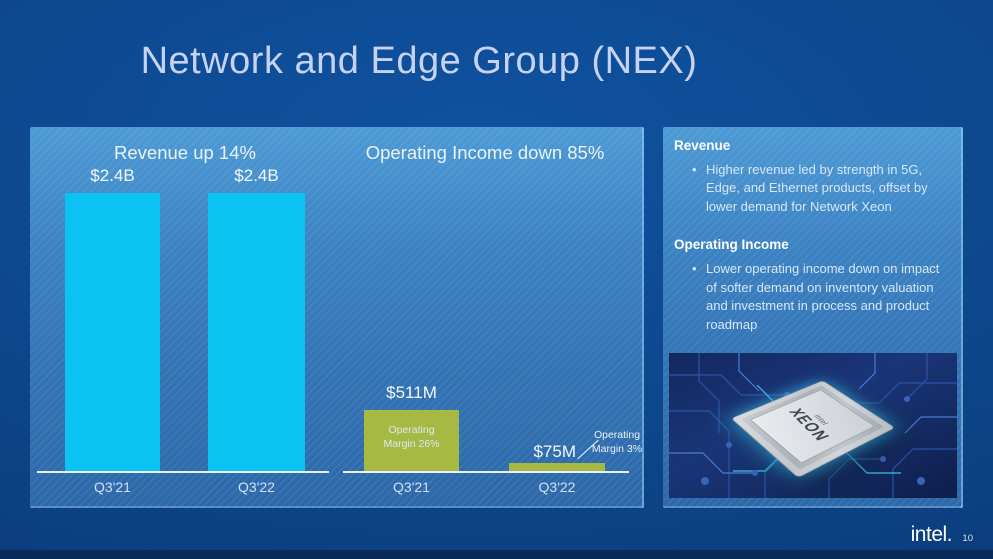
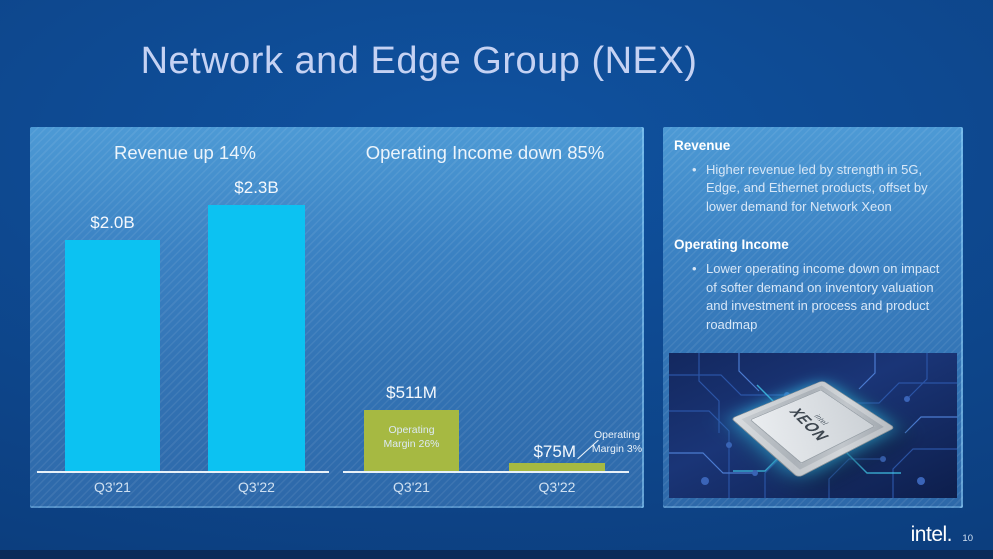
Revenue up 14%/Q3'21: $2.4B -> $2.0B
Revenue up 14%/Q3'22: $2.4B -> $2.3B
